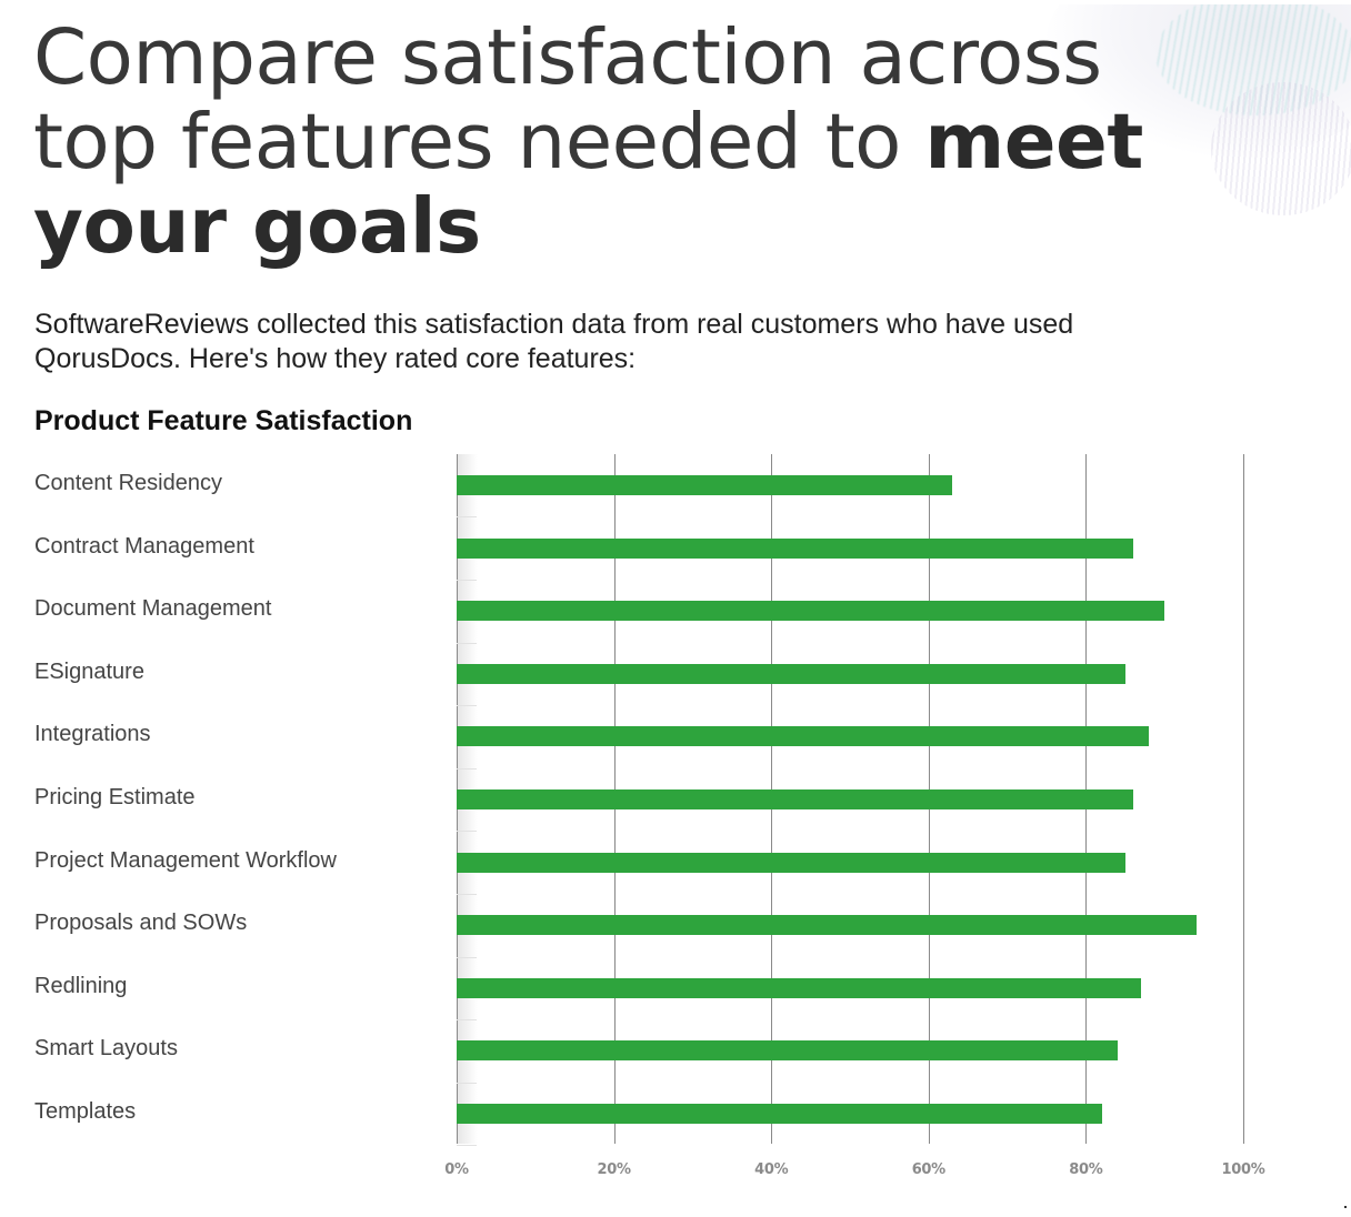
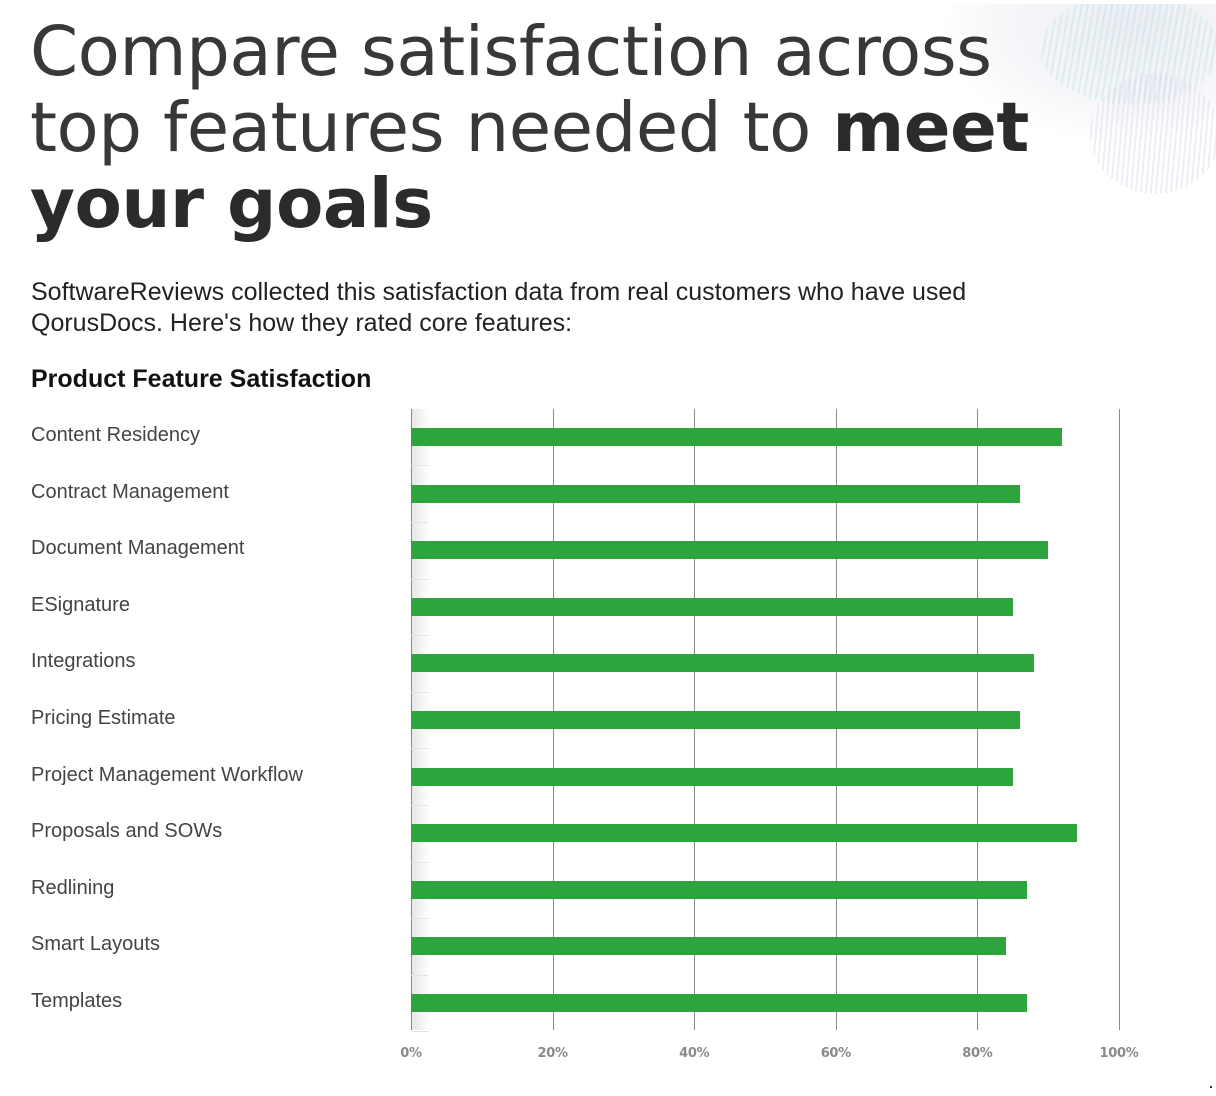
Content Residency: 63% -> 92%
Templates: 82% -> 87%
